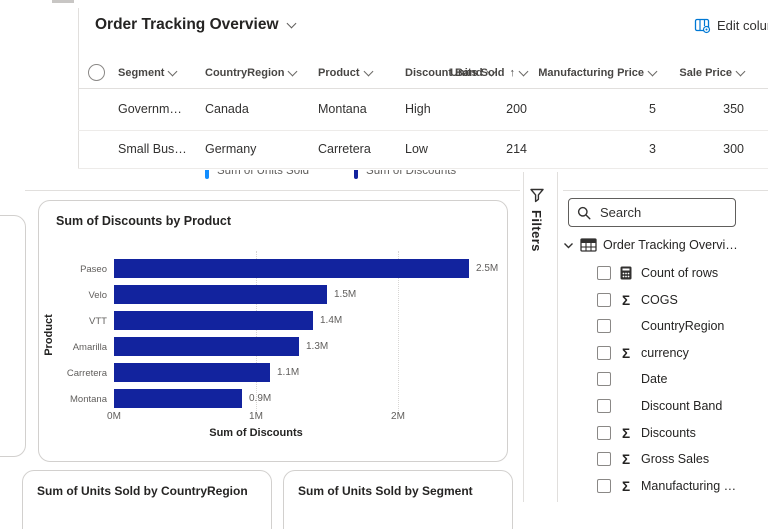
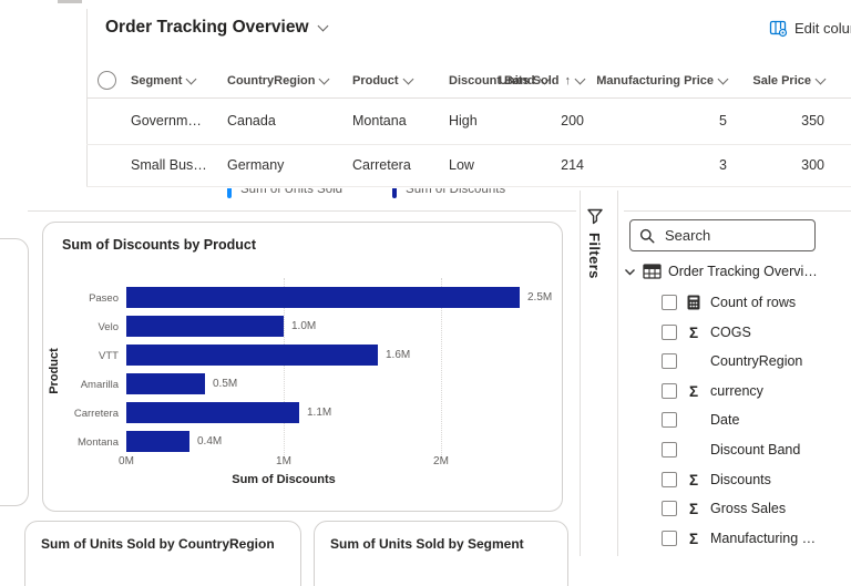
Velo: 1.5M -> 1.0M
VTT: 1.4M -> 1.6M
Amarilla: 1.3M -> 0.5M
Montana: 0.9M -> 0.4M
